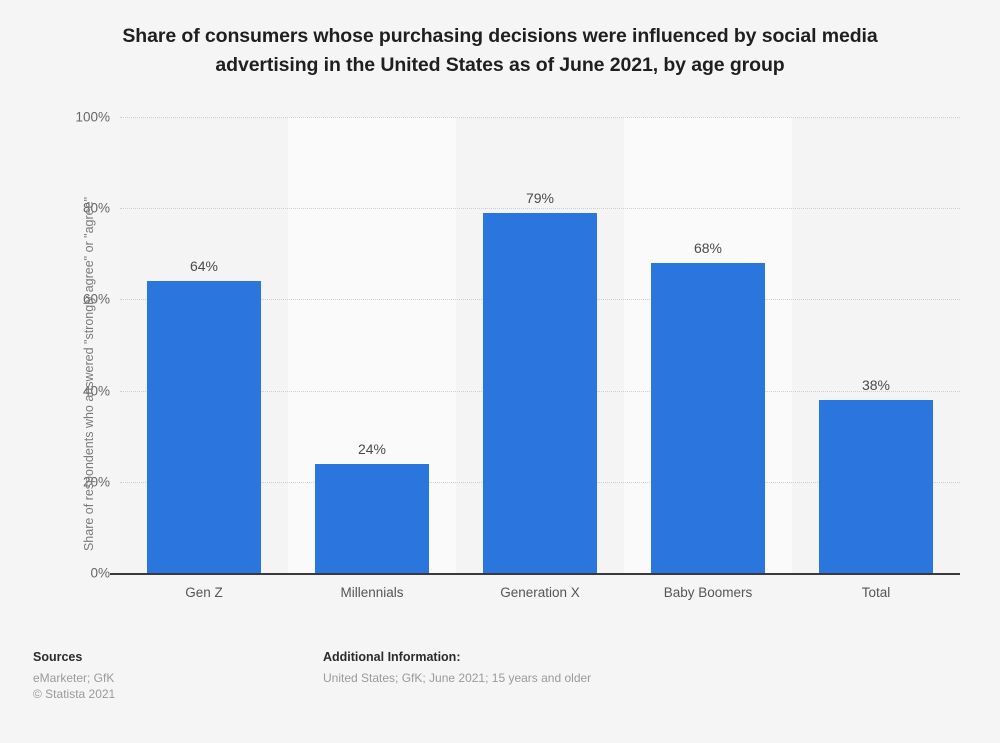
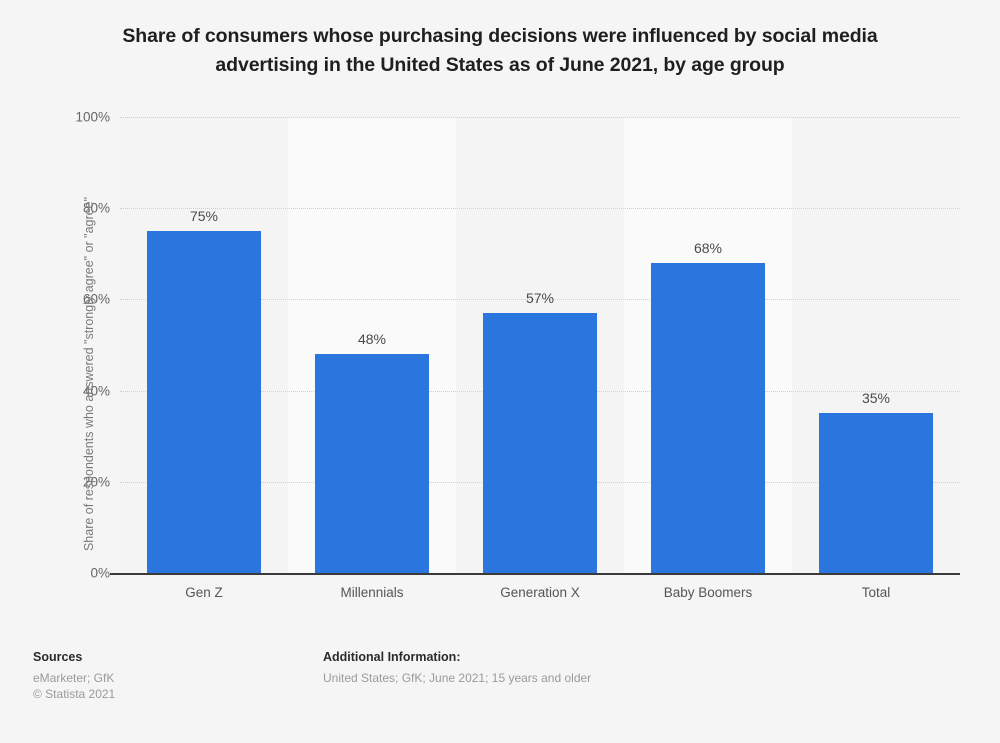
Gen Z: 64% -> 75%
Millennials: 24% -> 48%
Generation X: 79% -> 57%
Total: 38% -> 35%
